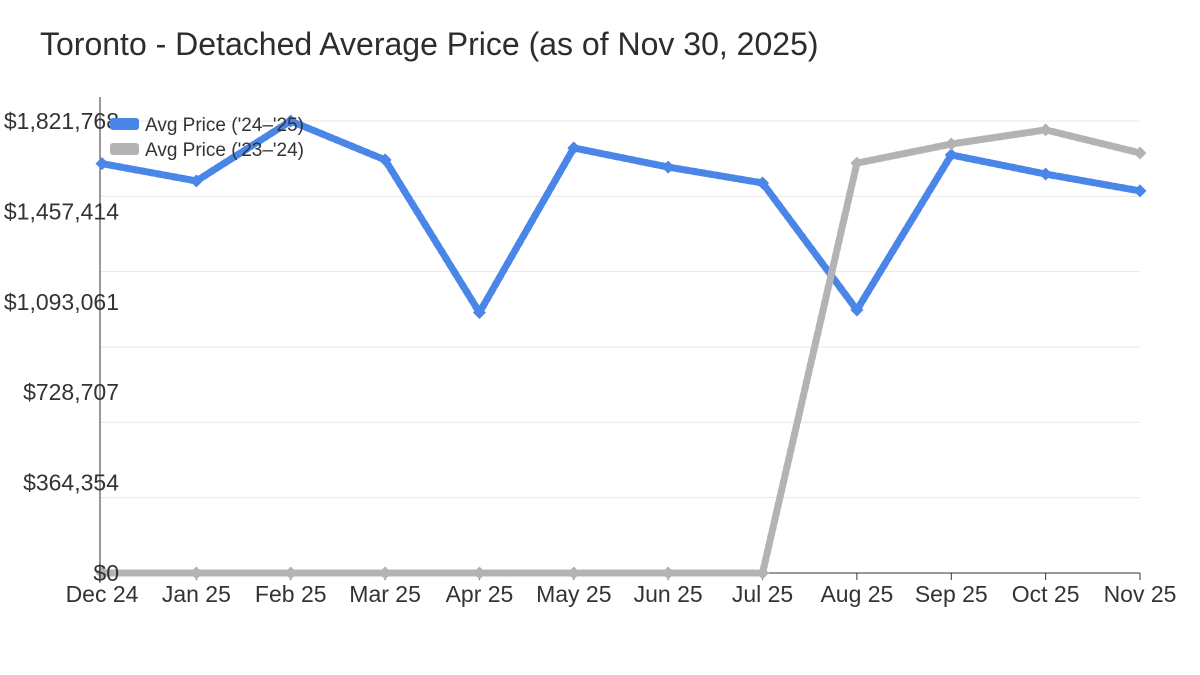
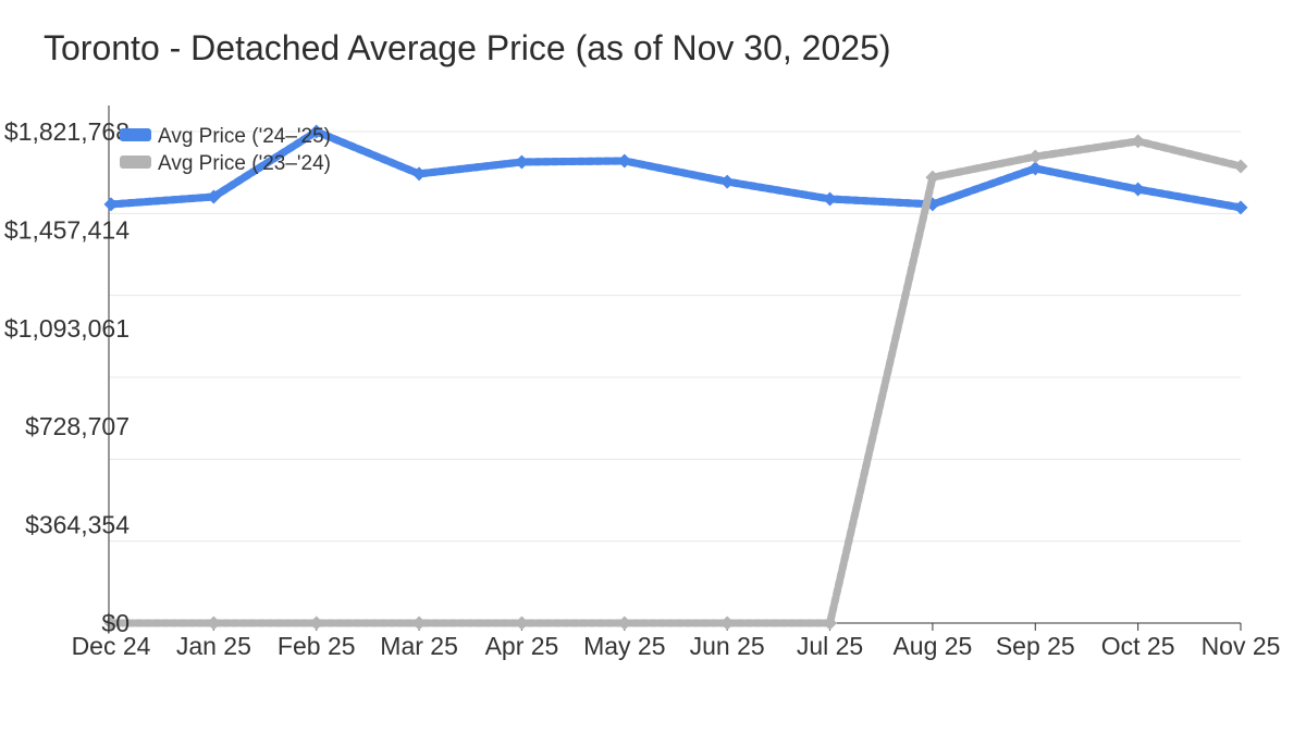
Avg Price ('24–'25)/Dec 24: $1650000 -> $1550000
Avg Price ('24–'25)/Apr 25: $1050000 -> $1710000
Avg Price ('24–'25)/Aug 25: $1060000 -> $1550000
